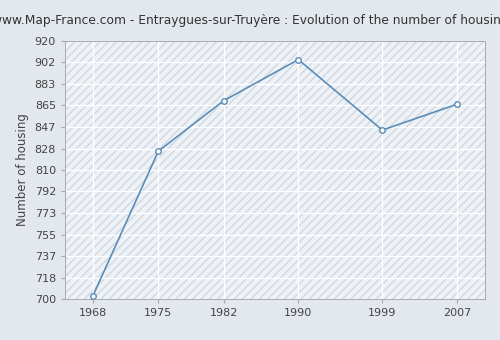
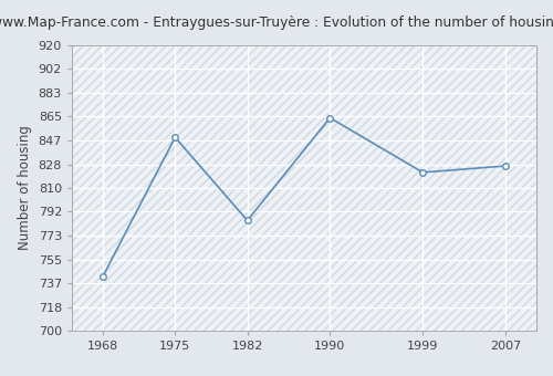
1968: 703 -> 742
1975: 826 -> 849
1982: 869 -> 785
1990: 904 -> 864
1999: 844 -> 822
2007: 866 -> 827
